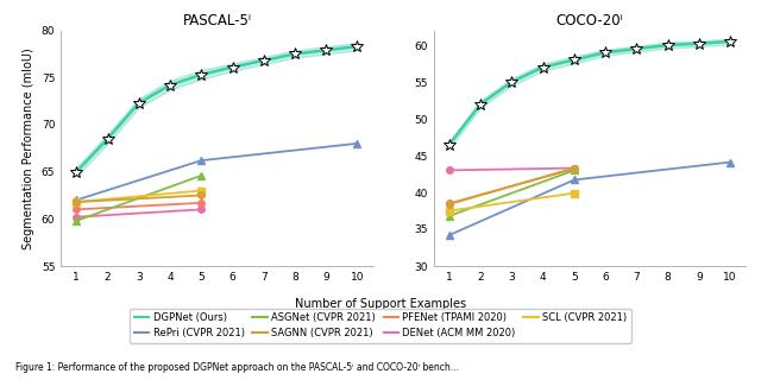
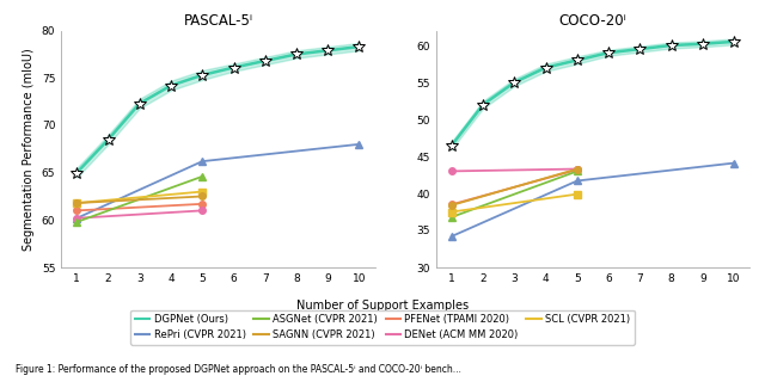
PASCAL-5ⁱ/RePri (CVPR 2021)/1: 62.0 -> 60.2
